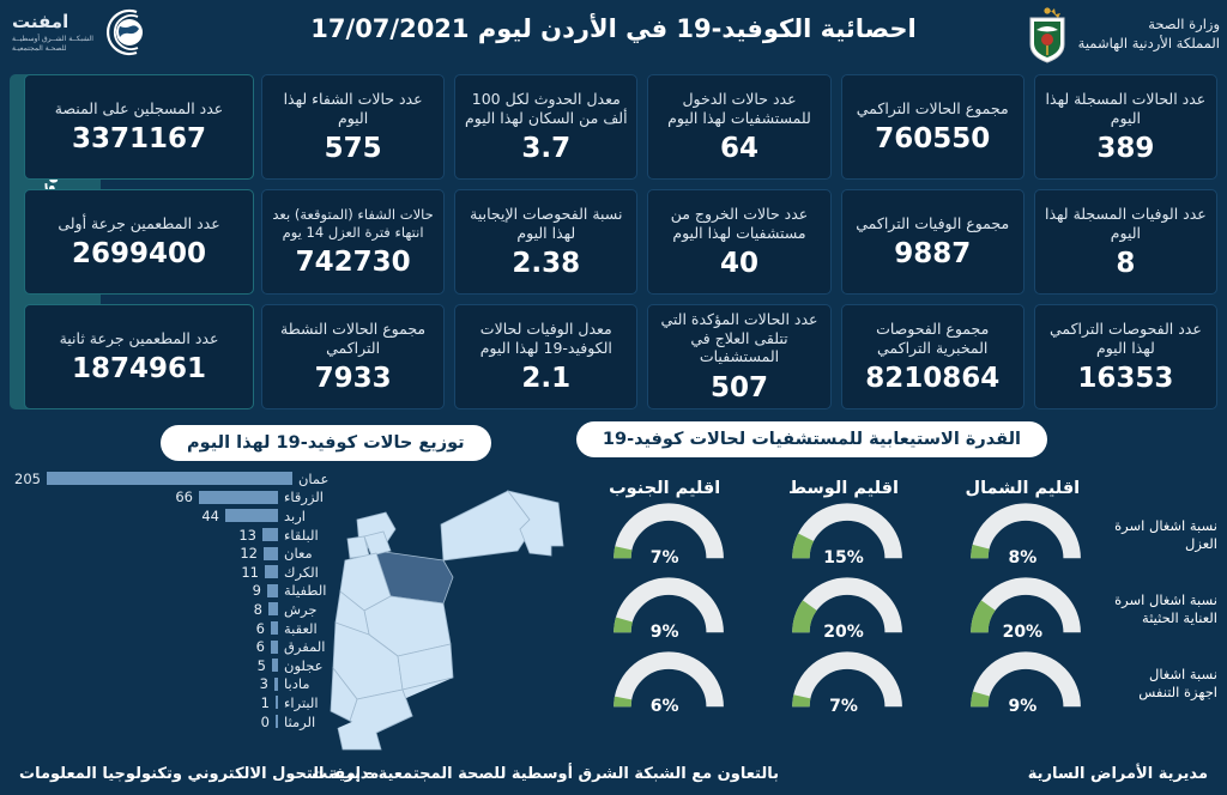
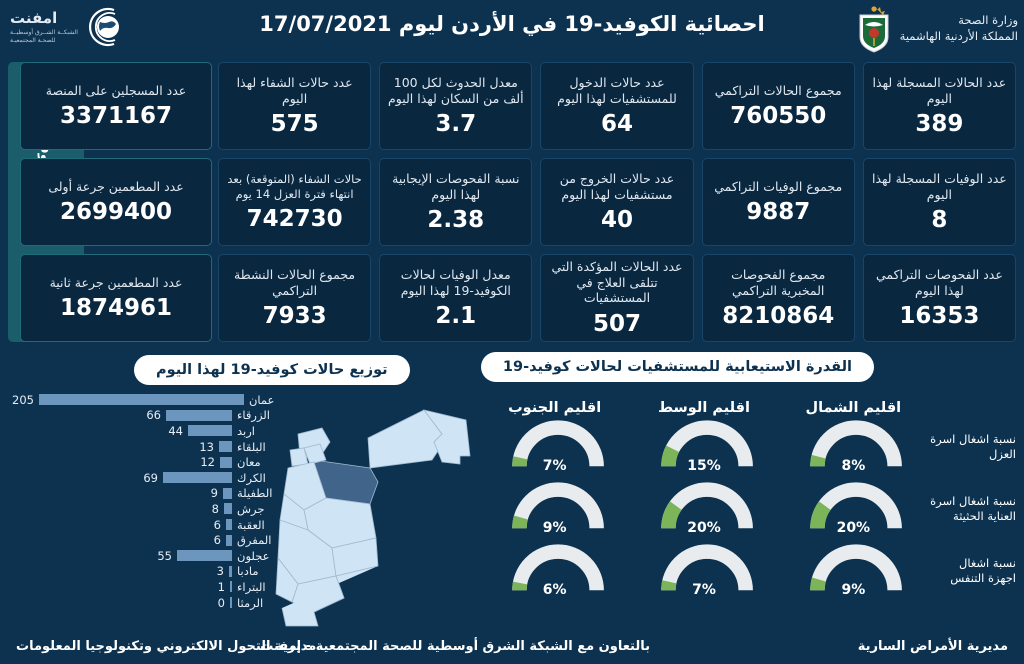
الكرك: 11 -> 69
عجلون: 5 -> 55
